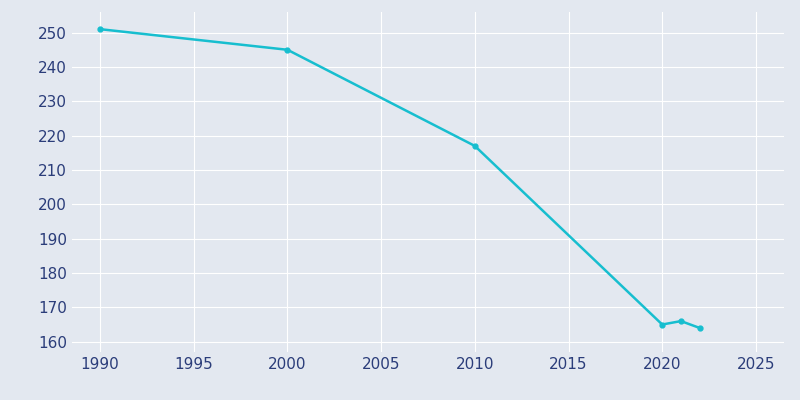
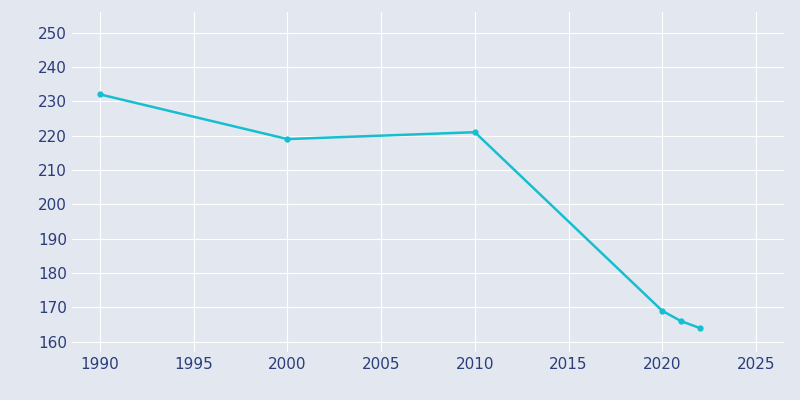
1990: 251 -> 232
2000: 245 -> 219
2010: 217 -> 221
2020: 165 -> 169
